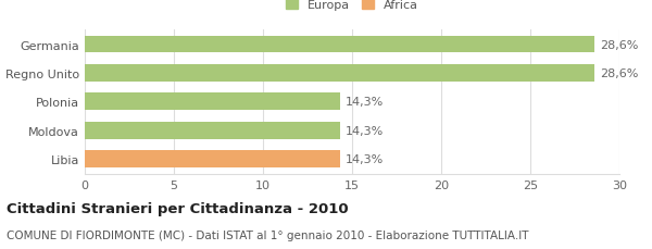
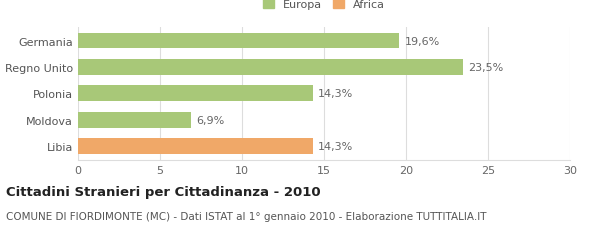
Germania: 28,6% -> 19,6%
Regno Unito: 28,6% -> 23,5%
Moldova: 14,3% -> 6,9%
